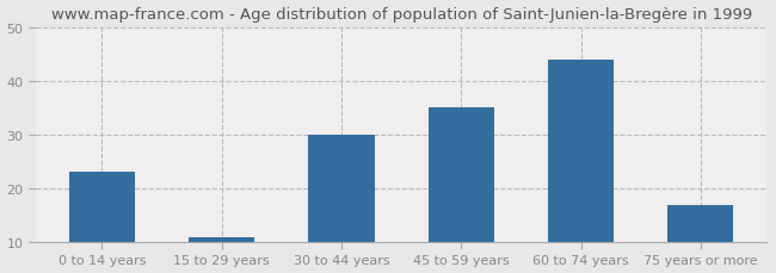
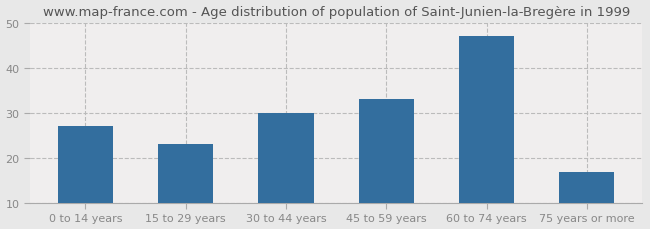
0 to 14 years: 23 -> 27
15 to 29 years: 11 -> 23
45 to 59 years: 35 -> 33
60 to 74 years: 44 -> 47
